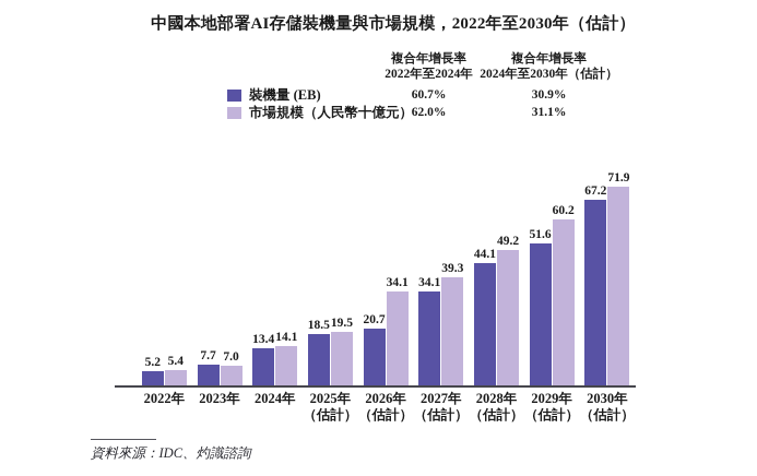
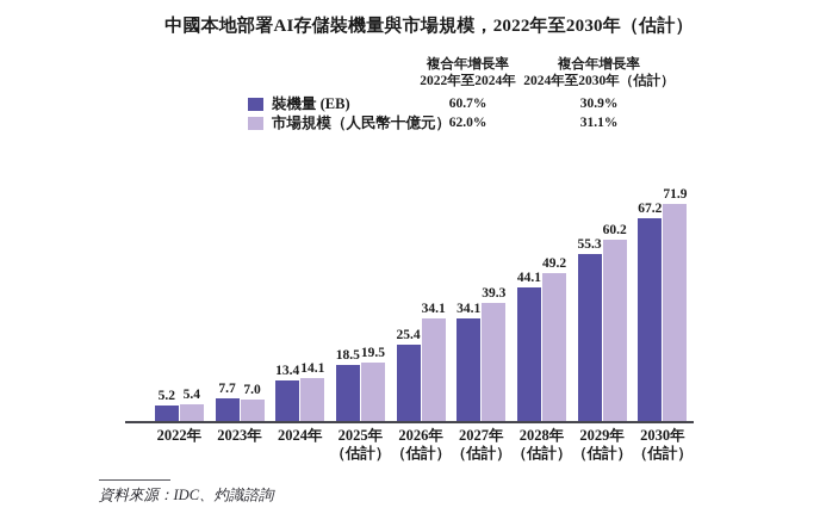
裝機量 (EB)/2026年: 20.7 -> 25.4
裝機量 (EB)/2029年: 51.6 -> 55.3
